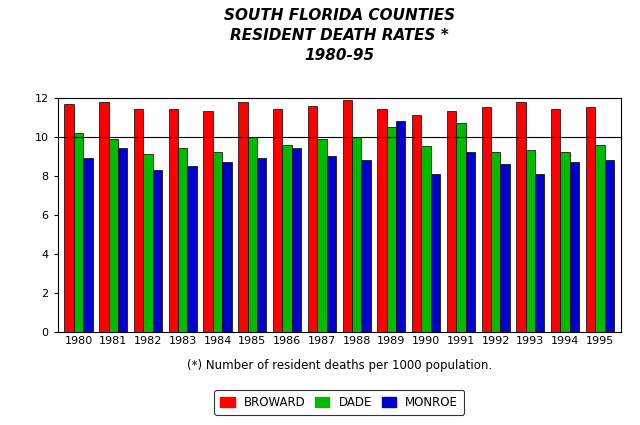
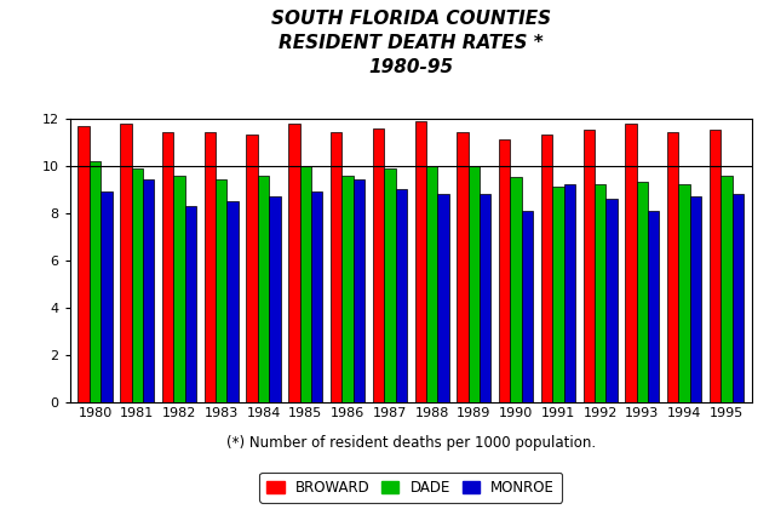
DADE/1982: 9.1 -> 9.6
DADE/1984: 9.2 -> 9.6
DADE/1989: 10.5 -> 10.0
MONROE/1989: 10.8 -> 8.8
DADE/1991: 10.7 -> 9.1
